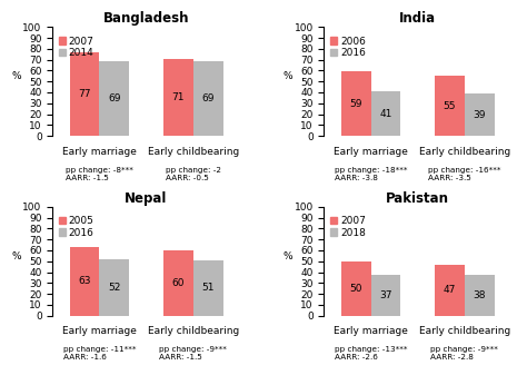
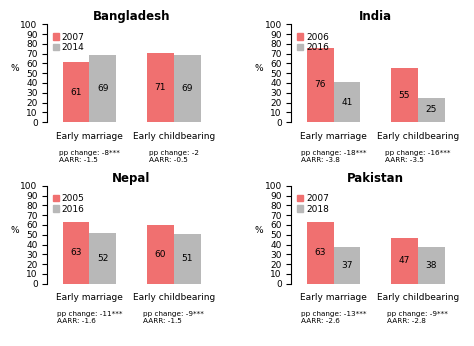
Bangladesh/2007/Early marriage: 77 -> 61
India/2006/Early marriage: 59 -> 76
India/2016/Early childbearing: 39 -> 25
Pakistan/2007/Early marriage: 50 -> 63
